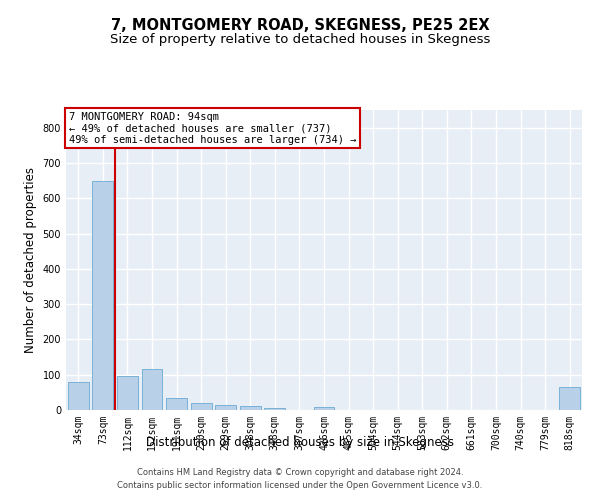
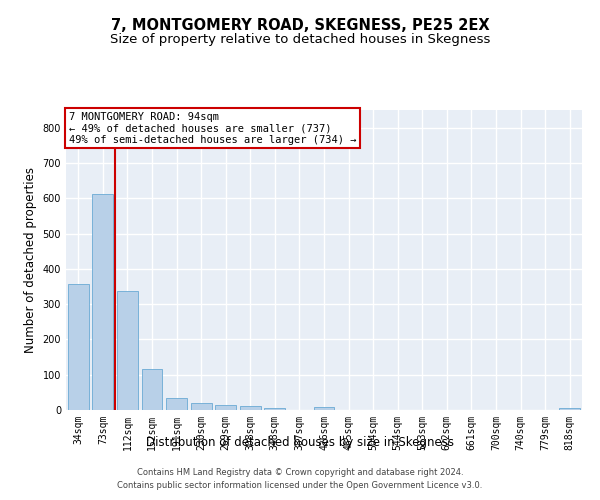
34sqm: 80 -> 357
73sqm: 650 -> 612
112sqm: 95 -> 337
818sqm: 65 -> 6
